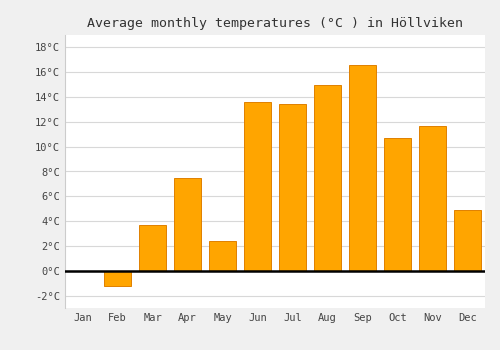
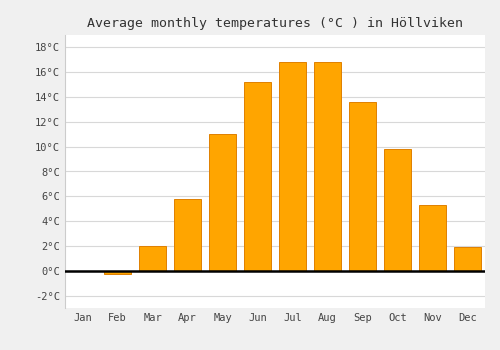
Feb: -1.2°C -> -0.3°C
Mar: 3.7°C -> 2.0°C
Apr: 7.5°C -> 5.8°C
May: 2.4°C -> 11.0°C
Jun: 13.6°C -> 15.2°C
Jul: 13.4°C -> 16.8°C
Aug: 15.0°C -> 16.8°C
Sep: 16.6°C -> 13.6°C
Oct: 10.7°C -> 9.8°C
Nov: 11.7°C -> 5.3°C
Dec: 4.9°C -> 1.9°C
